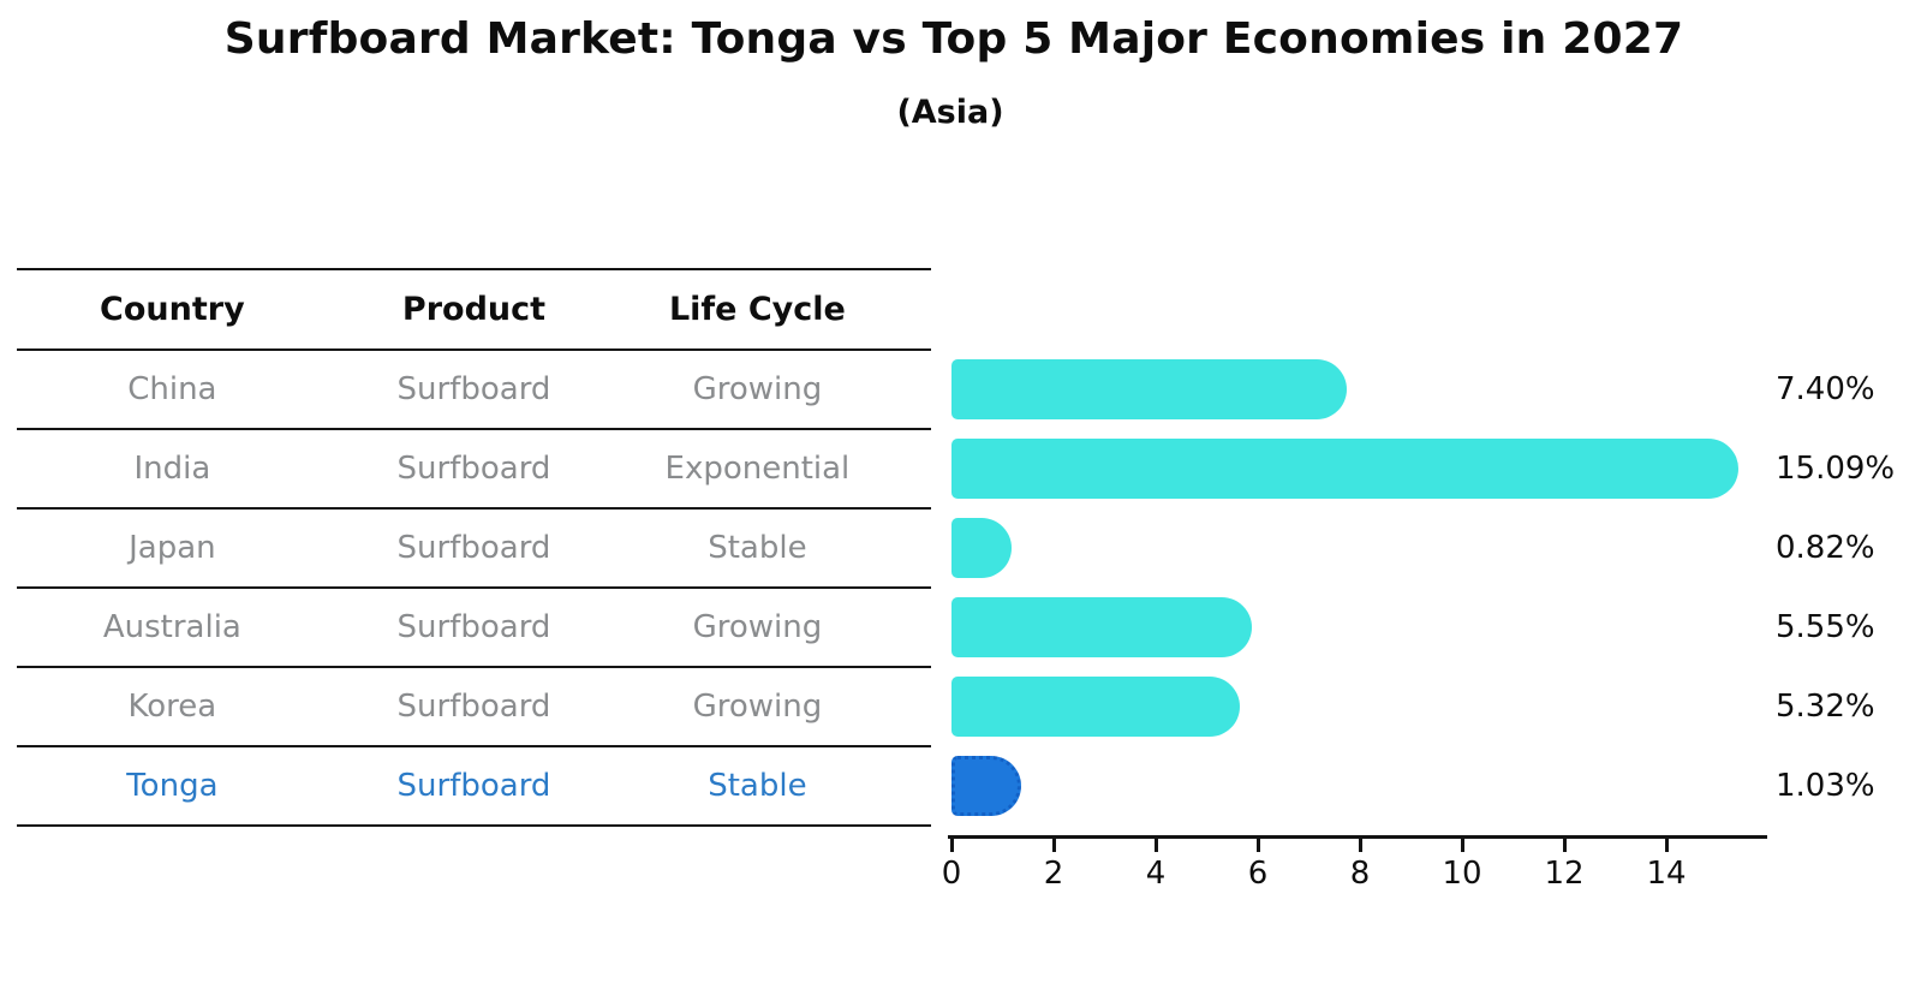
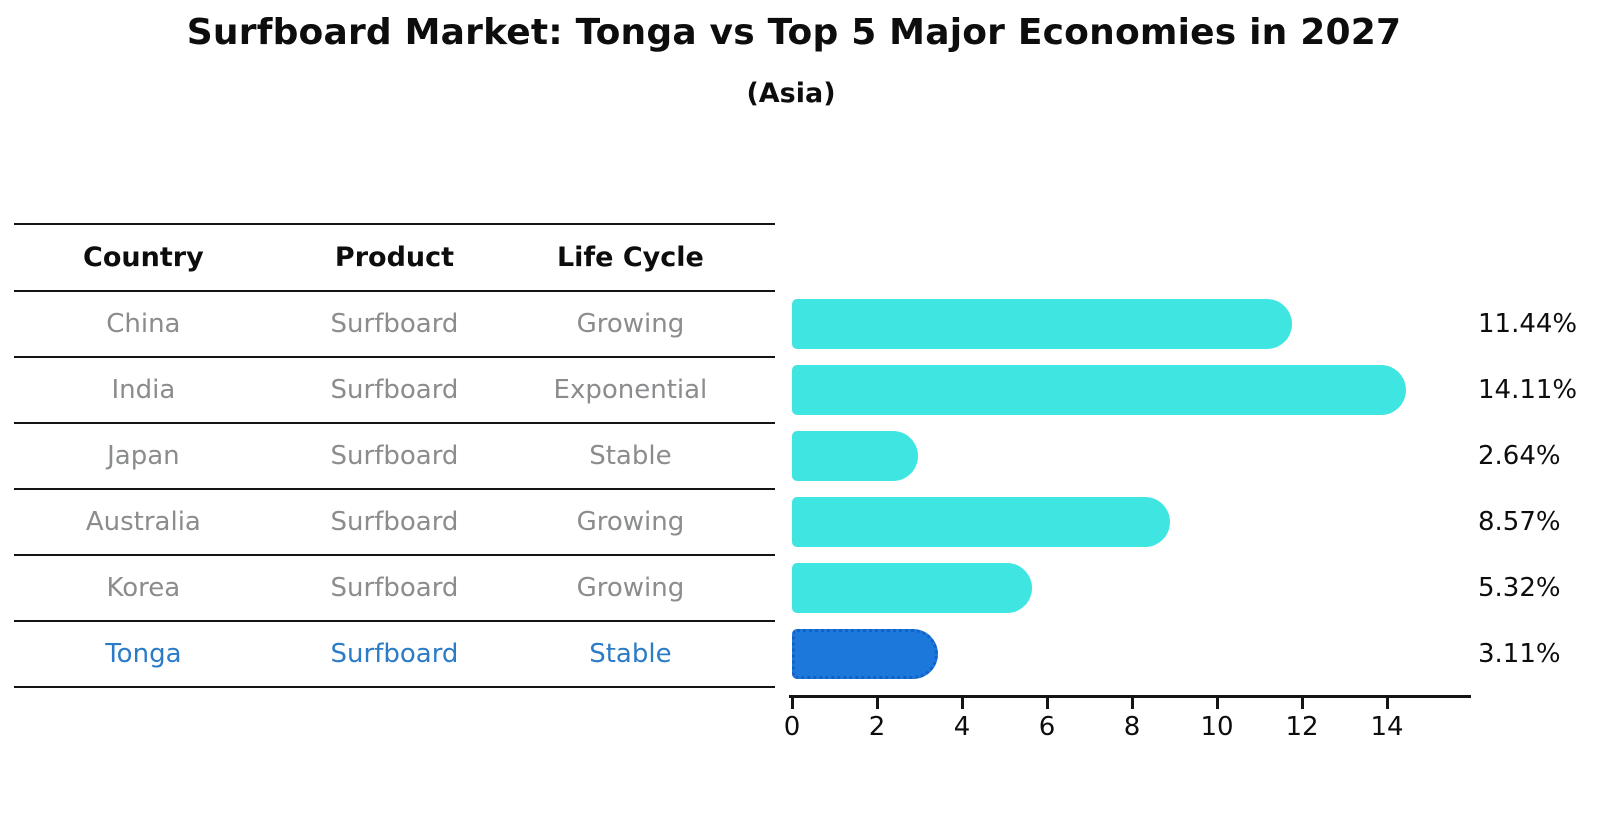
China: 7.40% -> 11.44%
India: 15.09% -> 14.11%
Japan: 0.82% -> 2.64%
Australia: 5.55% -> 8.57%
Tonga: 1.03% -> 3.11%
